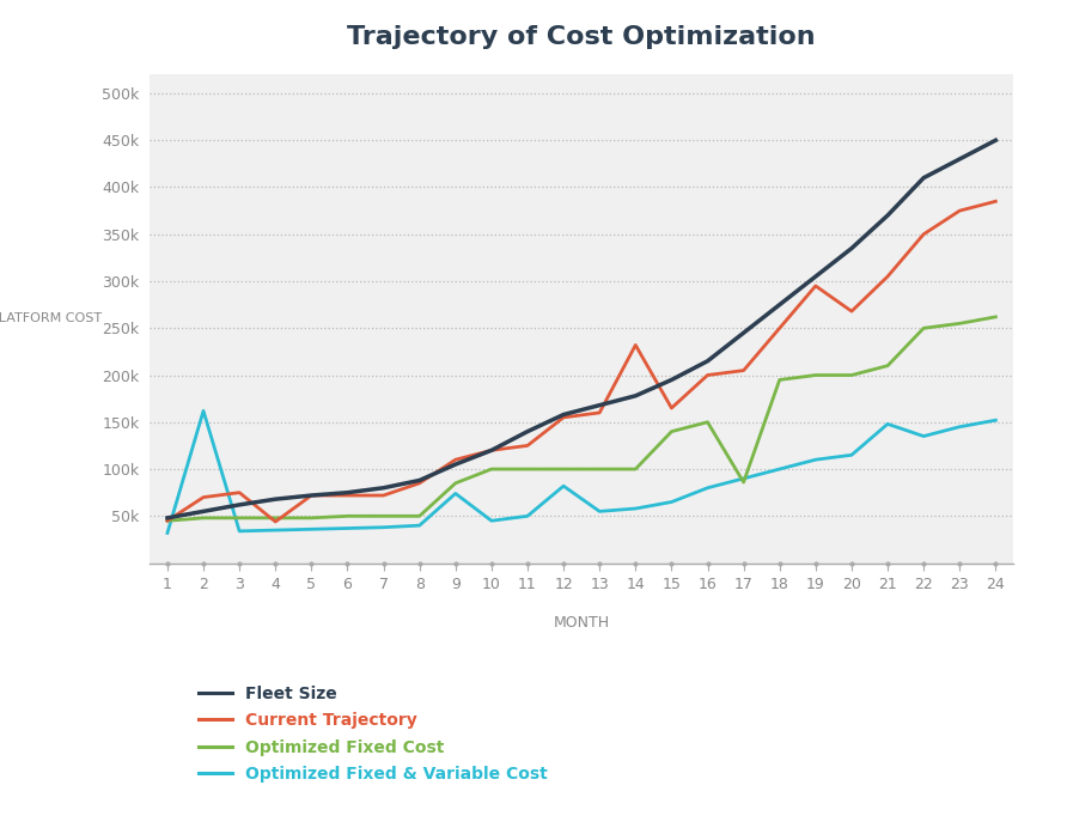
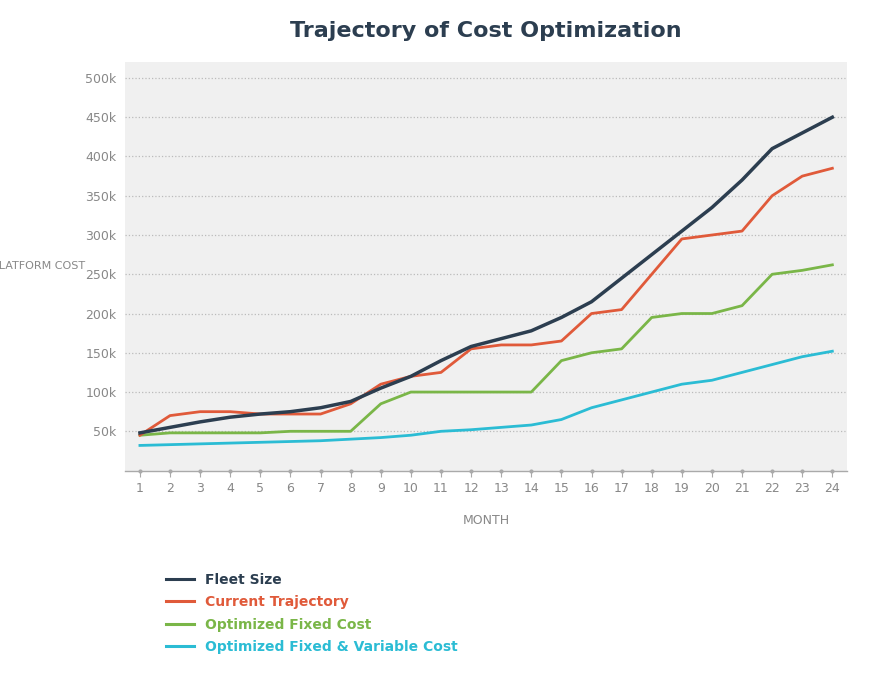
Optimized Fixed & Variable Cost/2: 162k -> 33k
Current Trajectory/4: 44k -> 75k
Optimized Fixed & Variable Cost/9: 74k -> 42k
Optimized Fixed & Variable Cost/12: 82k -> 52k
Current Trajectory/14: 232k -> 160k
Optimized Fixed Cost/17: 86k -> 155k
Current Trajectory/20: 268k -> 300k
Optimized Fixed & Variable Cost/21: 148k -> 125k
